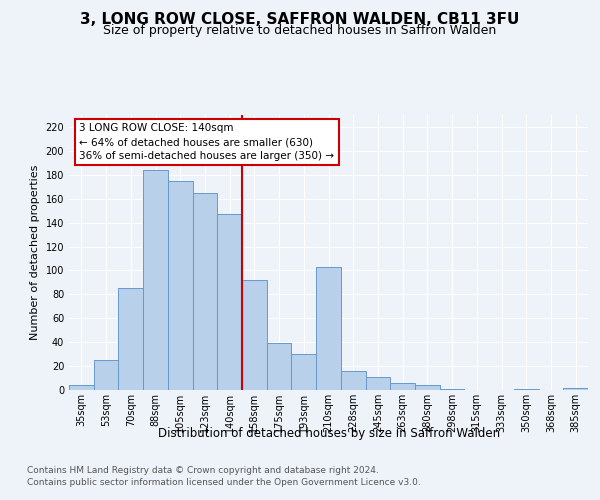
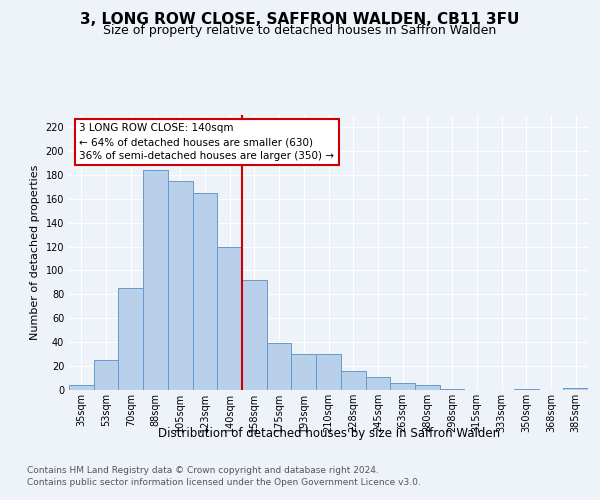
140sqm: 147 -> 120
210sqm: 103 -> 30
